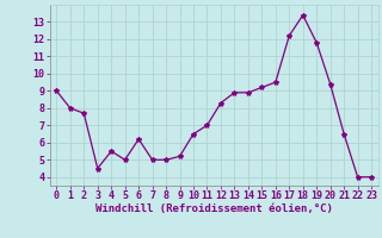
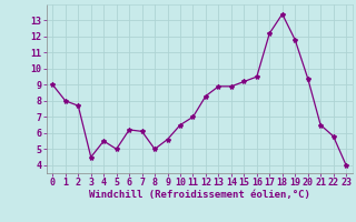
7: 5.0 -> 6.1
9: 5.2 -> 5.6
22: 4.0 -> 5.8
